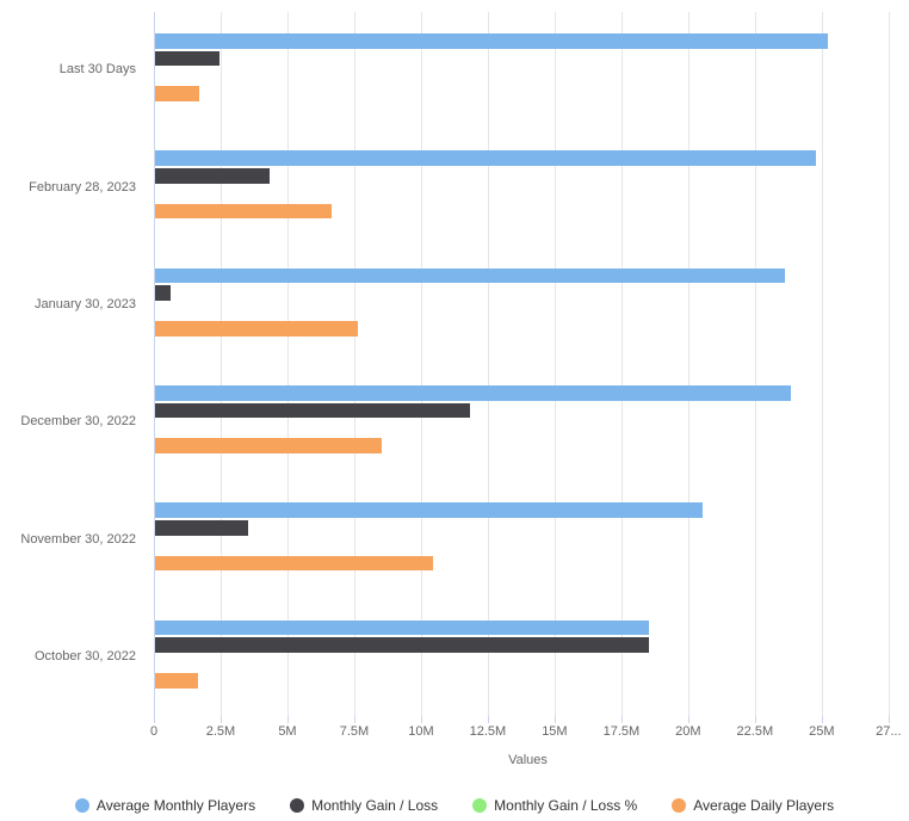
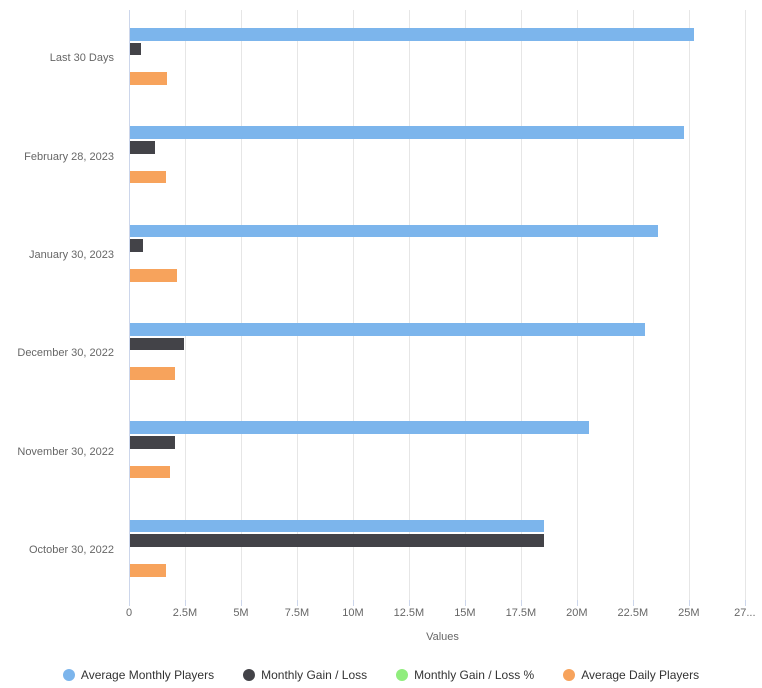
Monthly Gain / Loss/Last 30 Days: 2.4M -> 0.5M
Monthly Gain / Loss/February 28, 2023: 4.3M -> 1.1M
Average Daily Players/February 28, 2023: 6.6M -> 1.6M
Average Daily Players/January 30, 2023: 7.6M -> 2.1M
Average Monthly Players/December 30, 2022: 23.8M -> 23.0M
Monthly Gain / Loss/December 30, 2022: 11.8M -> 2.4M
Average Daily Players/December 30, 2022: 8.5M -> 2.0M
Monthly Gain / Loss/November 30, 2022: 3.5M -> 2.0M
Average Daily Players/November 30, 2022: 10.4M -> 1.8M
